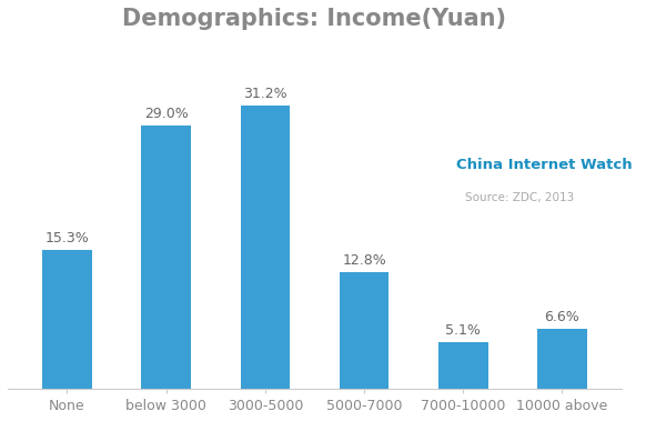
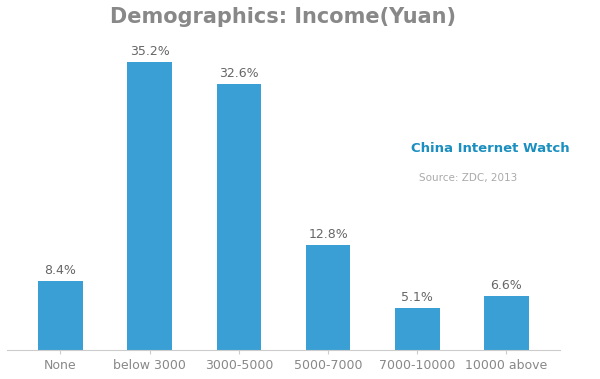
None: 15.3% -> 8.4%
below 3000: 29.0% -> 35.2%
3000-5000: 31.2% -> 32.6%
